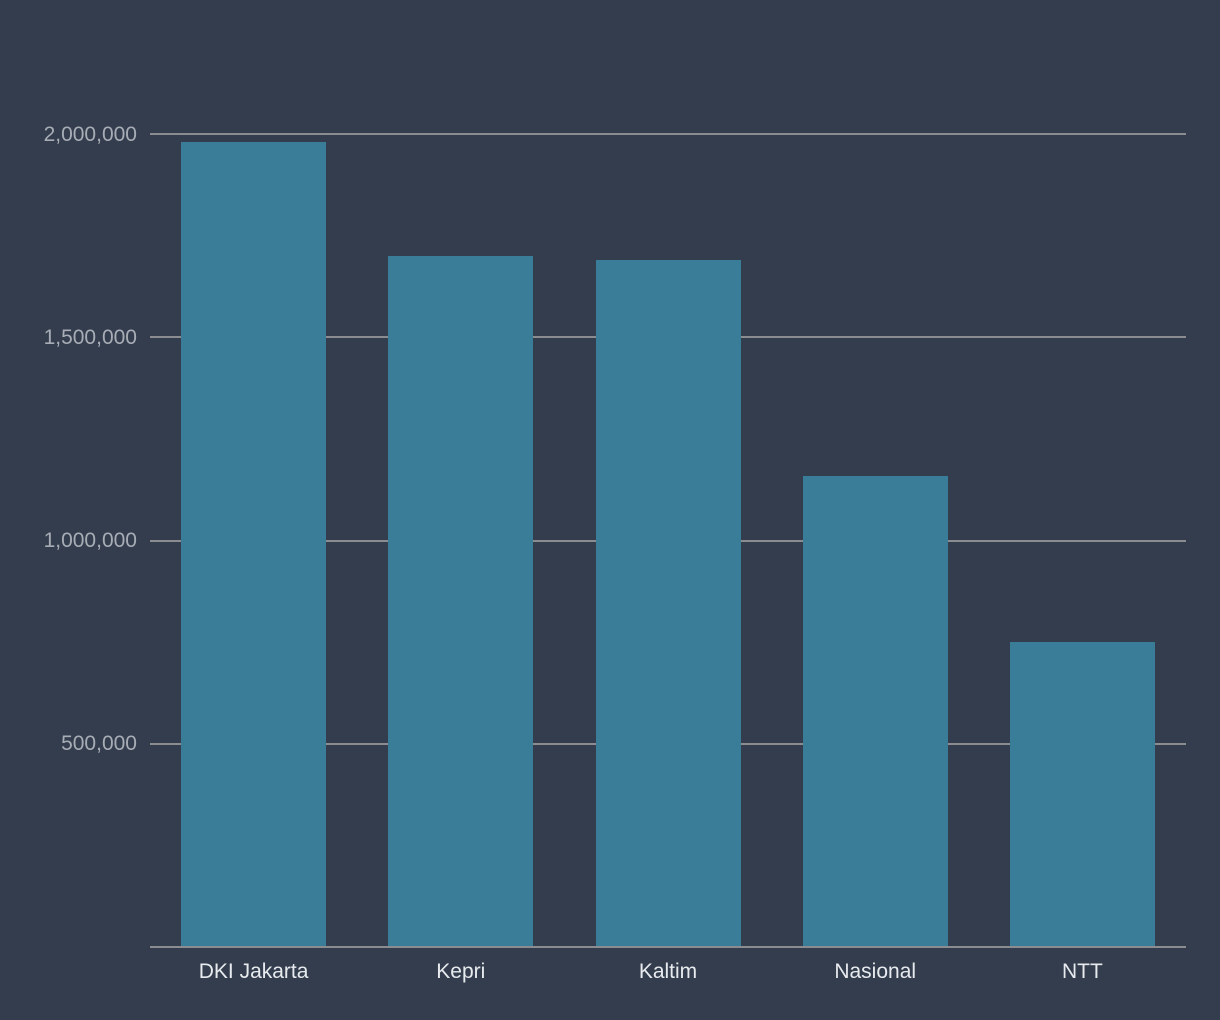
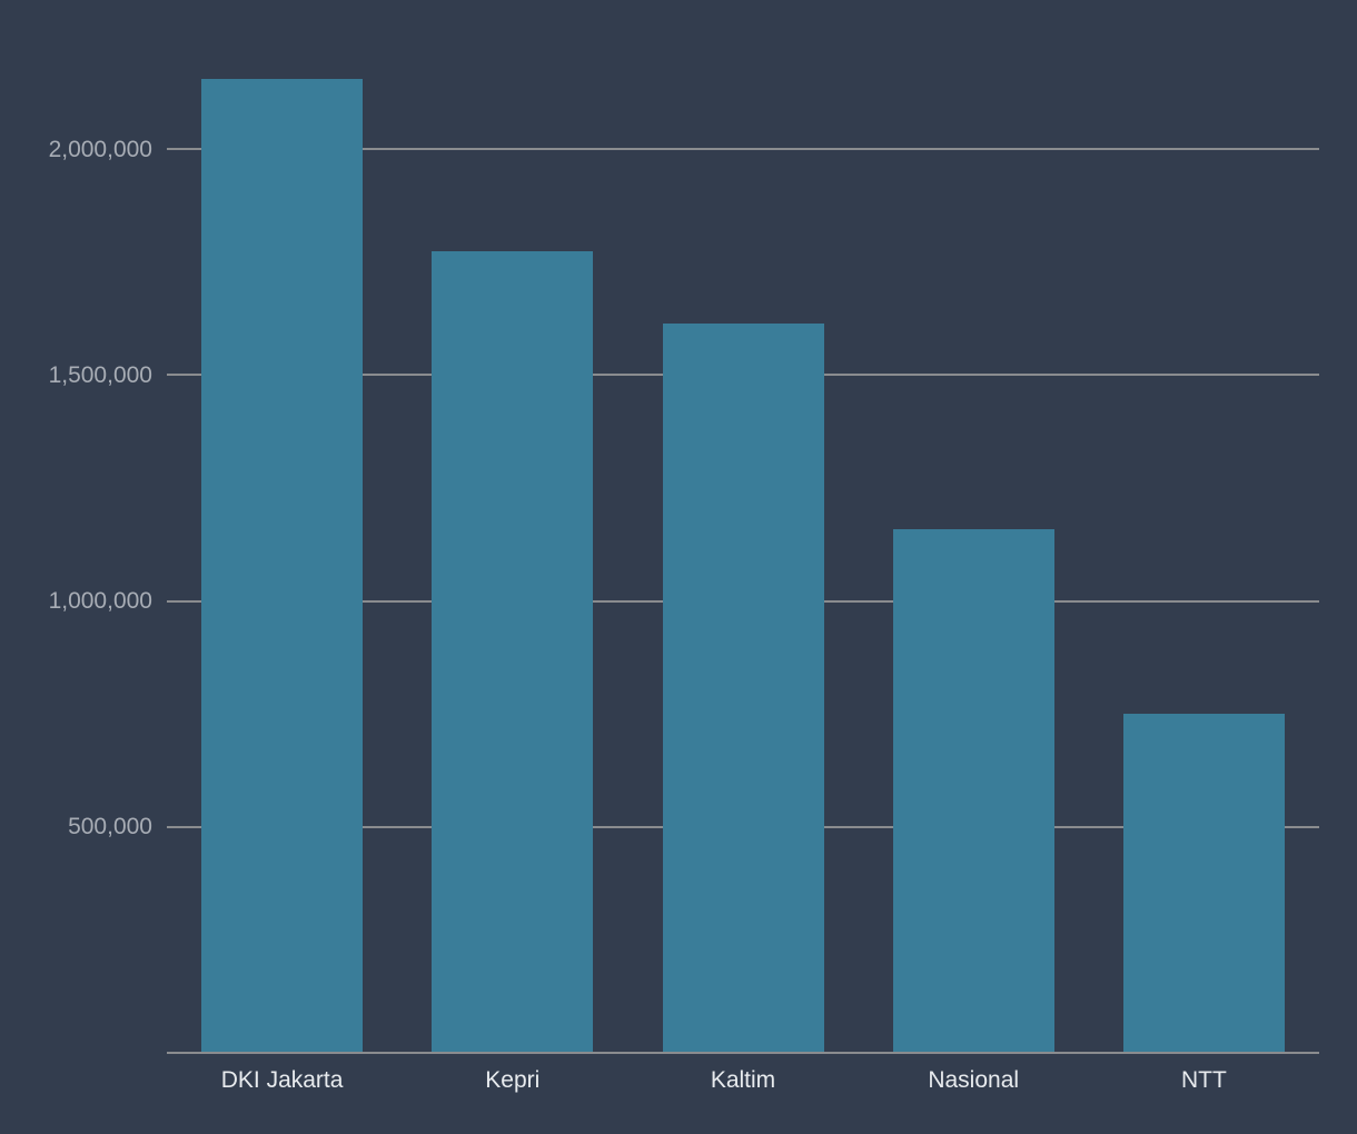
DKI Jakarta: 1980000 -> 2160000
Kepri: 1700000 -> 1780000
Kaltim: 1690000 -> 1620000
